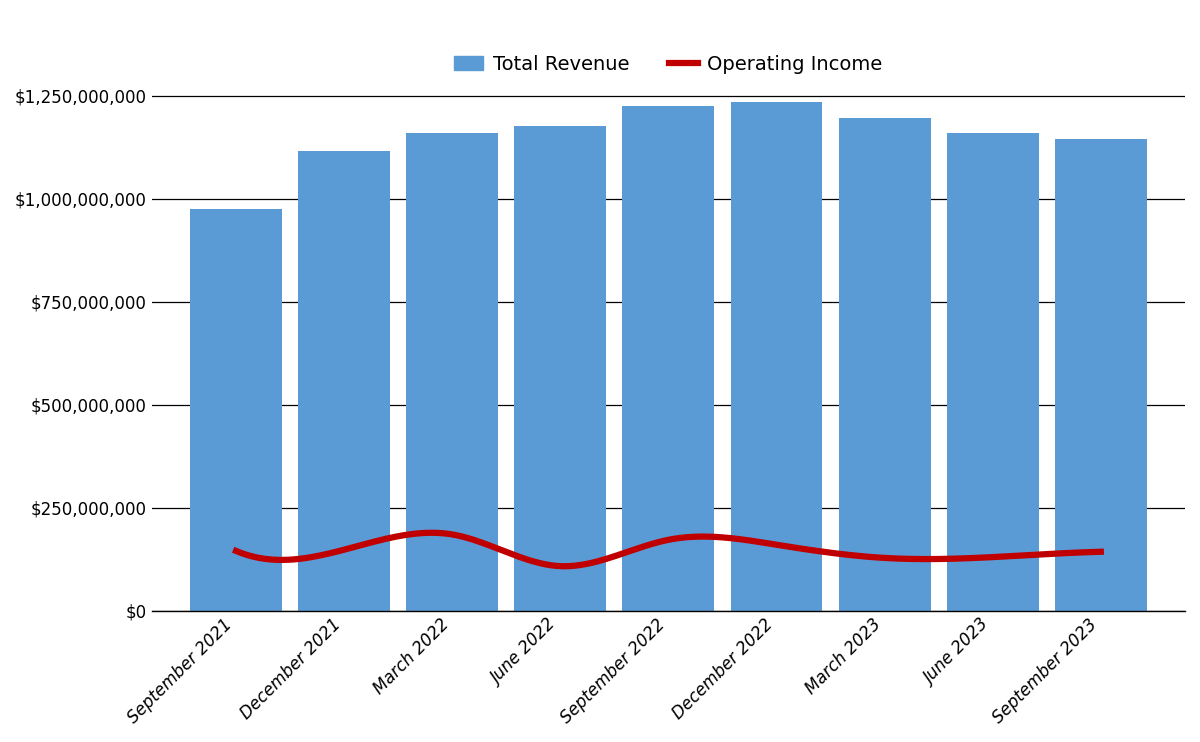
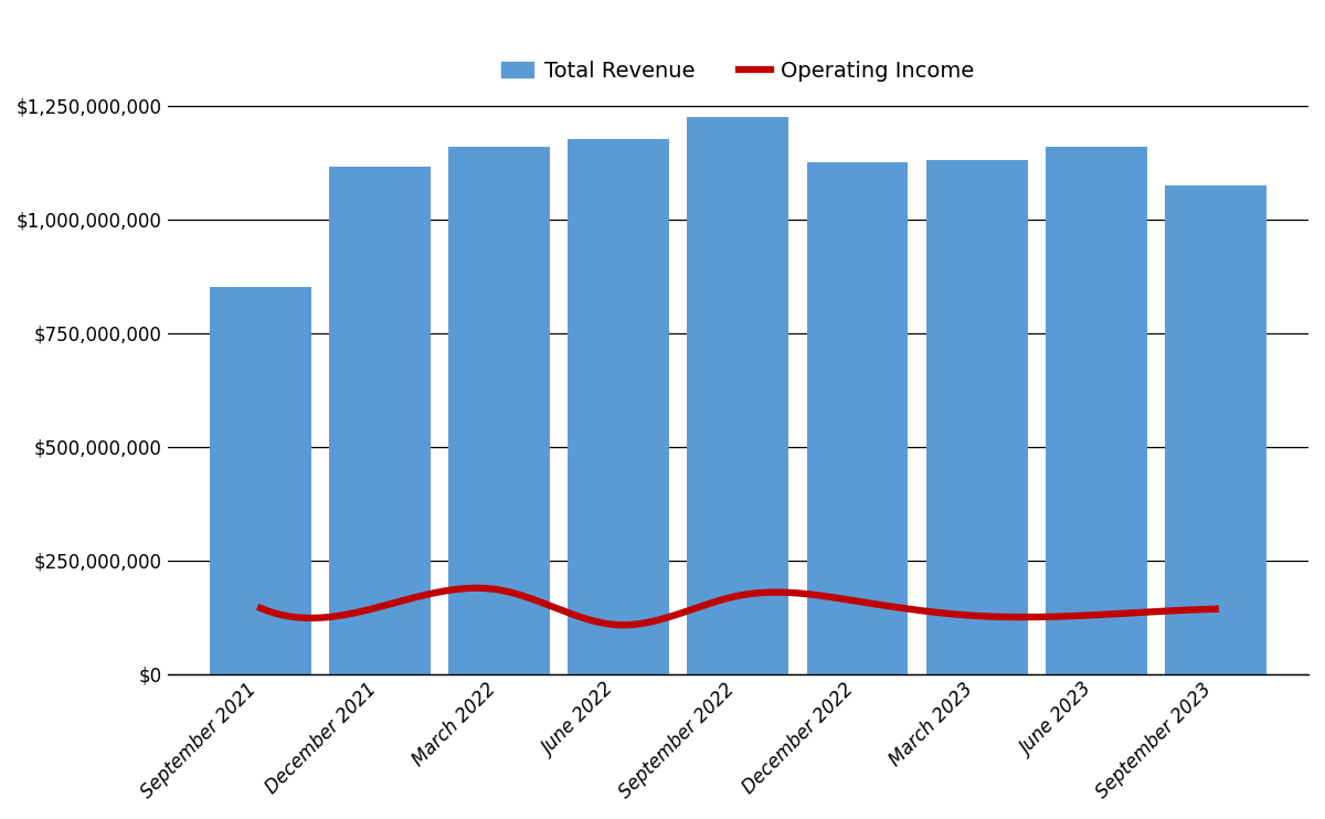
Total Revenue/September 2021: $975,000,000 -> $850,000,000
Total Revenue/December 2022: $1,235,000,000 -> $1,125,000,000
Total Revenue/March 2023: $1,195,000,000 -> $1,130,000,000
Total Revenue/September 2023: $1,145,000,000 -> $1,075,000,000
